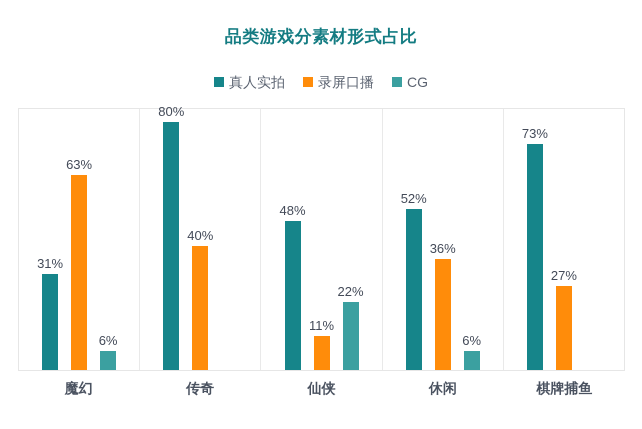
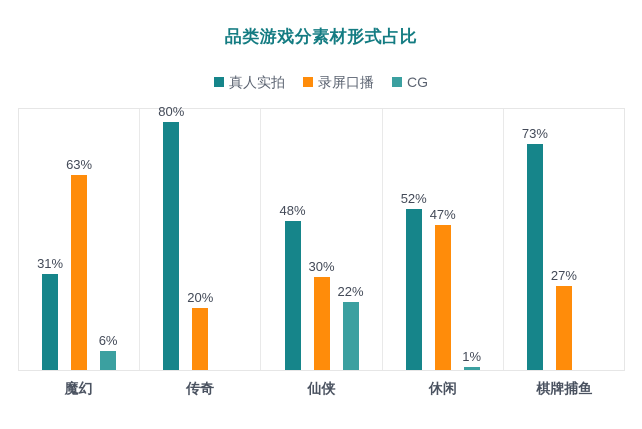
录屏口播/传奇: 40% -> 20%
录屏口播/仙侠: 11% -> 30%
录屏口播/休闲: 36% -> 47%
CG/休闲: 6% -> 1%
